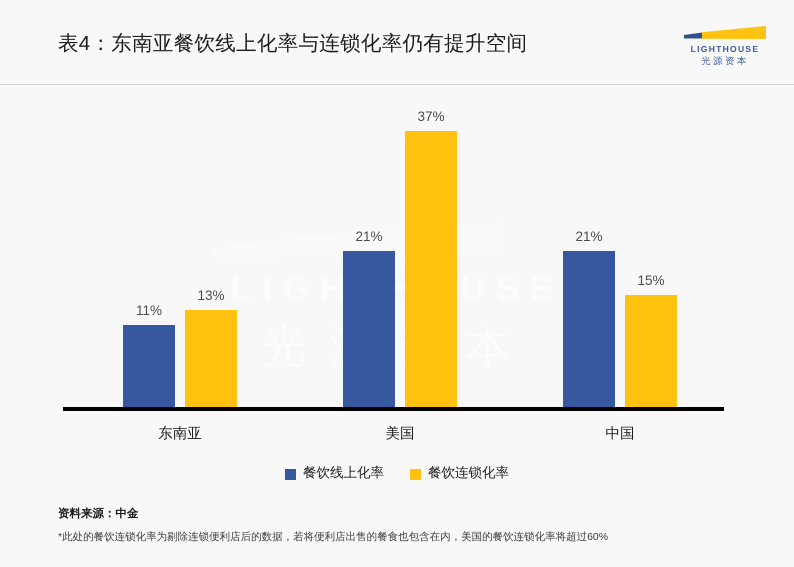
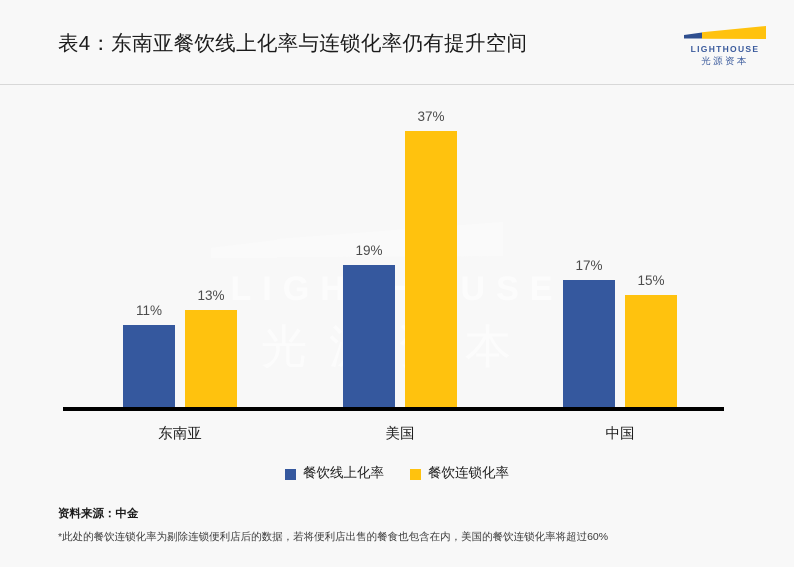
餐饮线上化率/美国: 21% -> 19%
餐饮线上化率/中国: 21% -> 17%
